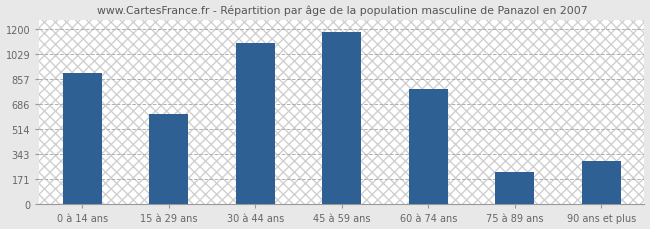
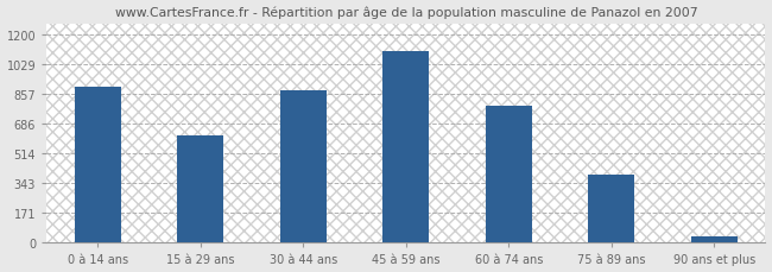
30 à 44 ans: 1100 -> 880
45 à 59 ans: 1180 -> 1100
75 à 89 ans: 220 -> 390
90 ans et plus: 300 -> 40
